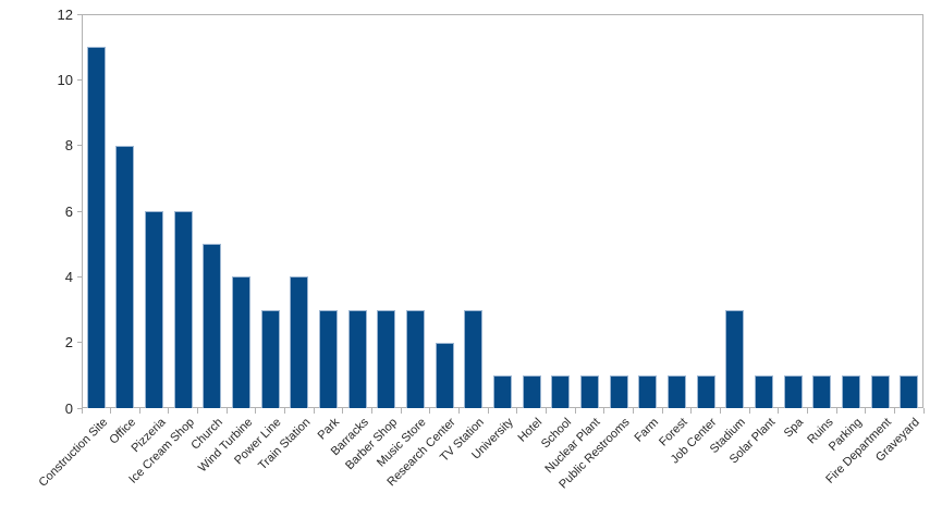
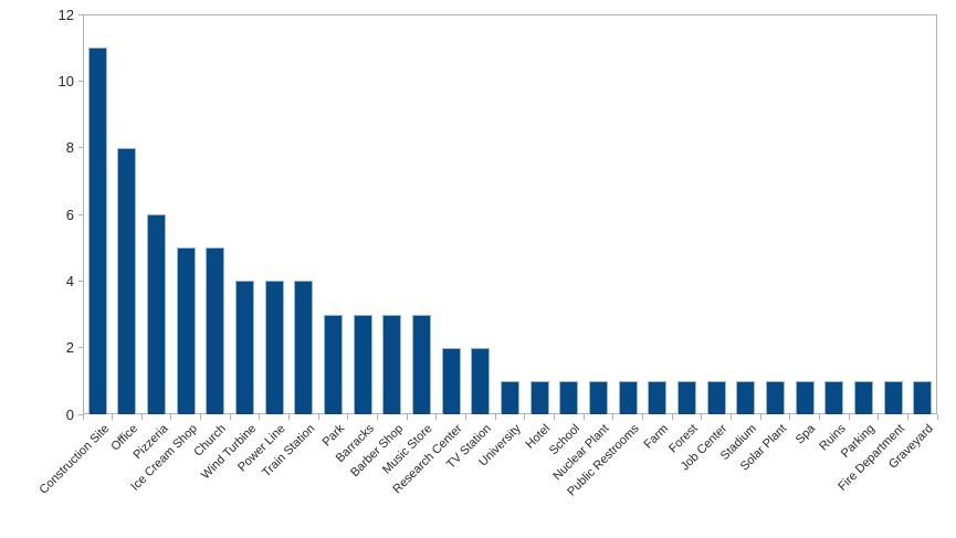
Ice Cream Shop: 6 -> 5
Power Line: 3 -> 4
TV Station: 3 -> 2
Stadium: 3 -> 1
